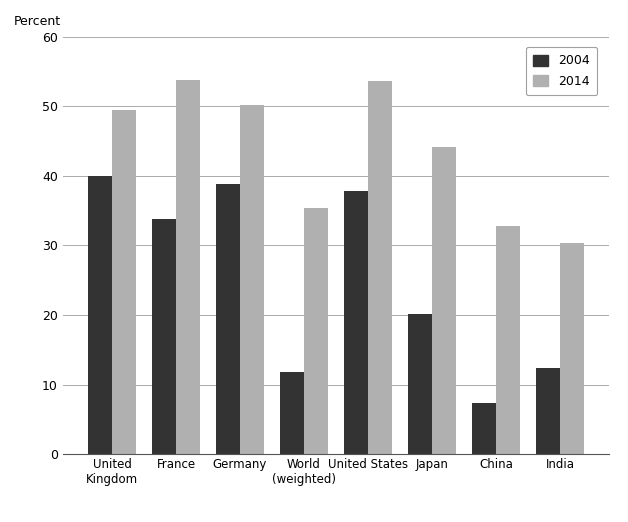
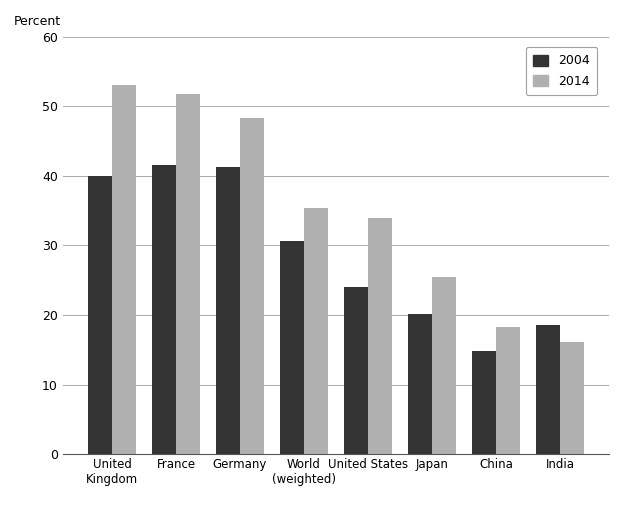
2014/United Kingdom: 49.4 -> 53.0
2004/France: 33.8 -> 41.5
2014/France: 53.8 -> 51.7
2004/Germany: 38.8 -> 41.2
2014/Germany: 50.2 -> 48.3
2004/World (weighted): 11.8 -> 30.6
2004/United States: 37.8 -> 24.0
2014/United States: 53.6 -> 34.0
2014/Japan: 44.2 -> 25.5
2004/China: 7.4 -> 14.8
2014/China: 32.8 -> 18.2
2004/India: 12.4 -> 18.5
2014/India: 30.4 -> 16.1
